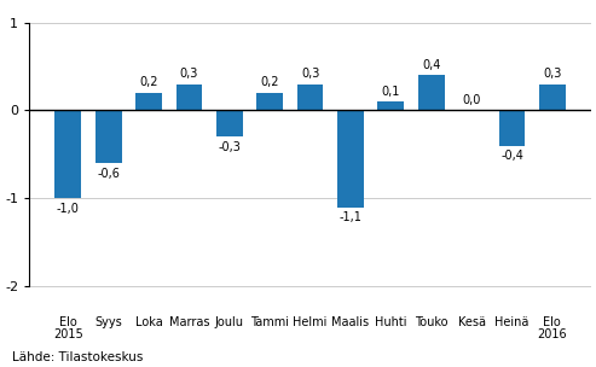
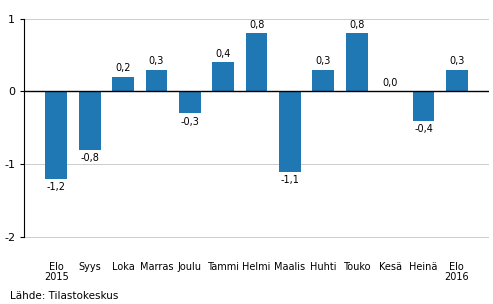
Elo 2015: -1,0 -> -1,2
Syys: -0,6 -> -0,8
Tammi: 0,2 -> 0,4
Helmi: 0,3 -> 0,8
Huhti: 0,1 -> 0,3
Touko: 0,4 -> 0,8
